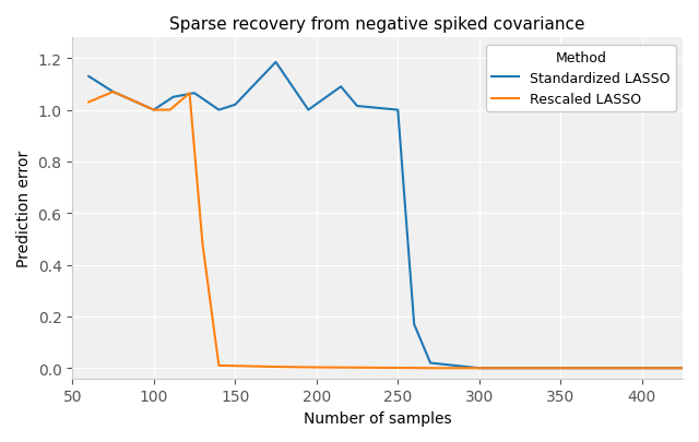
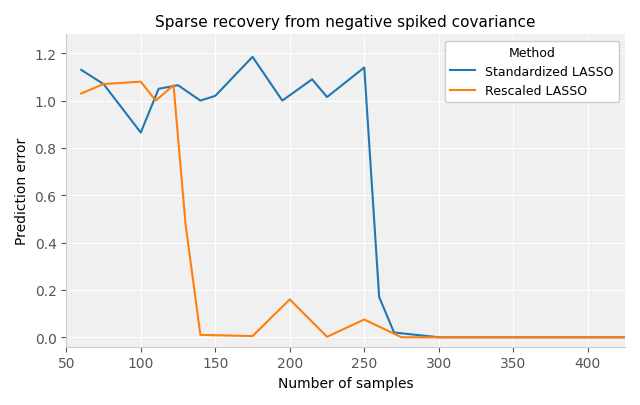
Standardized LASSO/100: 1.000 -> 0.865
Rescaled LASSO/100: 1.000 -> 1.080
Rescaled LASSO/200: 0.003 -> 0.160
Standardized LASSO/250: 1.000 -> 1.140
Rescaled LASSO/250: 0.001 -> 0.075
